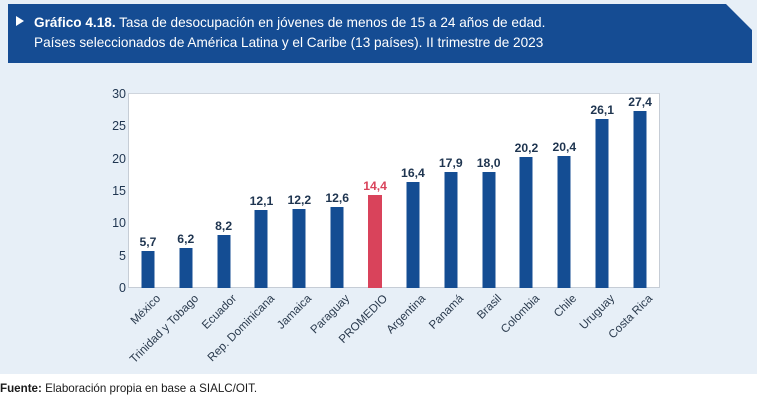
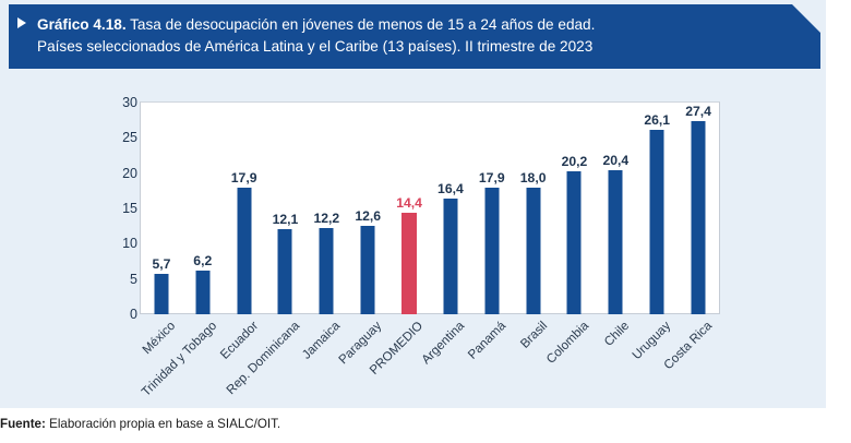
Ecuador: 8,2 -> 17,9
